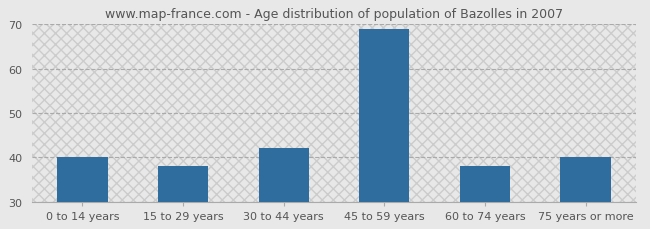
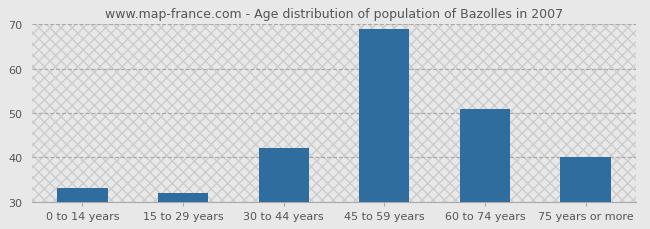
0 to 14 years: 40 -> 33
15 to 29 years: 38 -> 32
60 to 74 years: 38 -> 51
